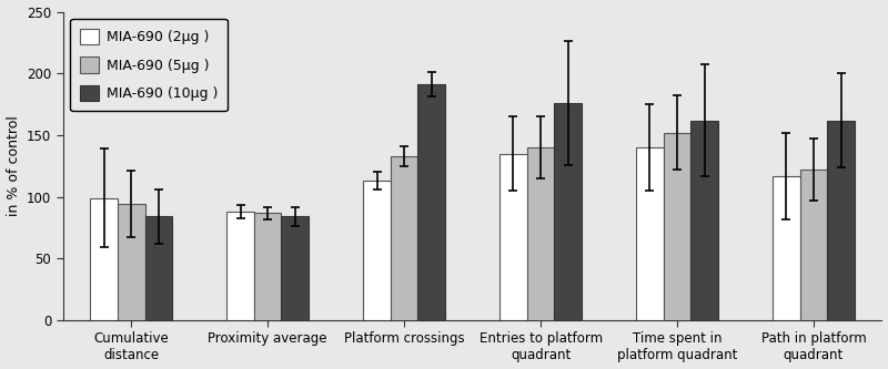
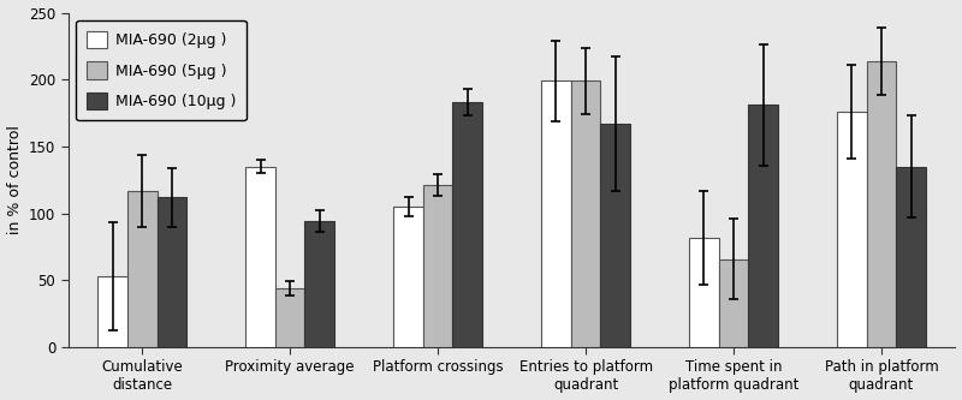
MIA-690 (2μg )/Cumulative distance: 99 -> 53
MIA-690 (5μg )/Cumulative distance: 94 -> 117
MIA-690 (10μg )/Cumulative distance: 84 -> 112
MIA-690 (2μg )/Proximity average: 88 -> 135
MIA-690 (5μg )/Proximity average: 87 -> 44
MIA-690 (10μg )/Proximity average: 84 -> 94
MIA-690 (2μg )/Platform crossings: 113 -> 105
MIA-690 (5μg )/Platform crossings: 133 -> 121
MIA-690 (10μg )/Platform crossings: 191 -> 183
MIA-690 (2μg )/Entries to platform quadrant: 135 -> 199
MIA-690 (5μg )/Entries to platform quadrant: 140 -> 199
MIA-690 (10μg )/Entries to platform quadrant: 176 -> 167
MIA-690 (2μg )/Time spent in platform quadrant: 140 -> 82
MIA-690 (5μg )/Time spent in platform quadrant: 152 -> 66
MIA-690 (10μg )/Time spent in platform quadrant: 162 -> 181
MIA-690 (2μg )/Path in platform quadrant: 117 -> 176
MIA-690 (5μg )/Path in platform quadrant: 122 -> 214
MIA-690 (10μg )/Path in platform quadrant: 162 -> 135
